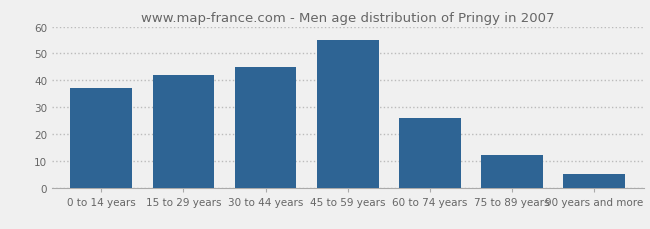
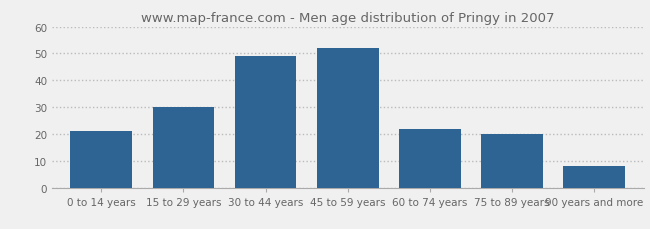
0 to 14 years: 37 -> 21
15 to 29 years: 42 -> 30
30 to 44 years: 45 -> 49
45 to 59 years: 55 -> 52
60 to 74 years: 26 -> 22
75 to 89 years: 12 -> 20
90 years and more: 5 -> 8
